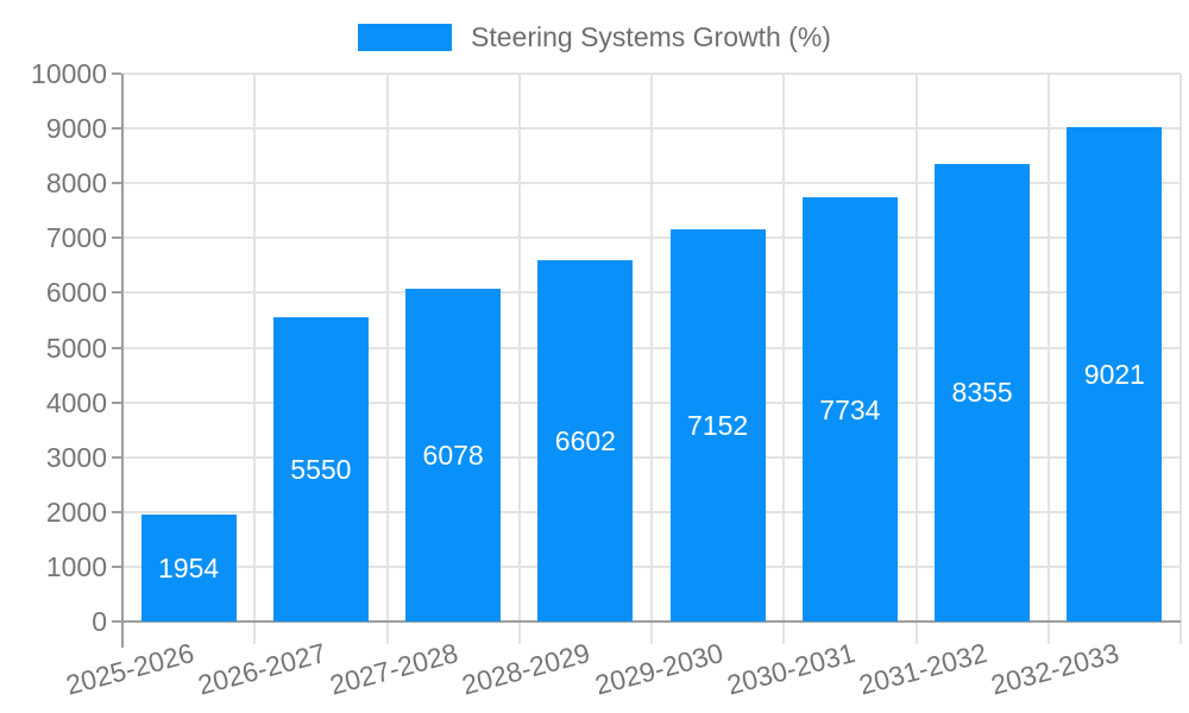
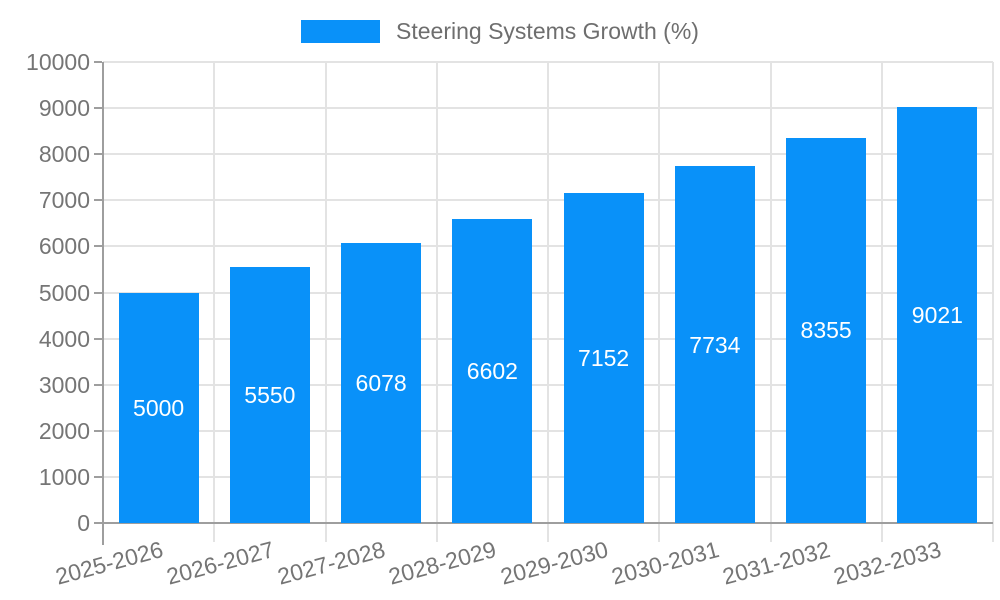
2025-2026: 1954 -> 5000
